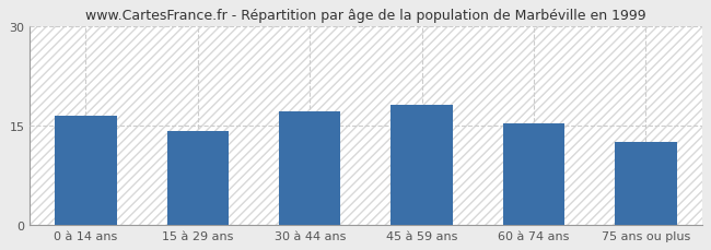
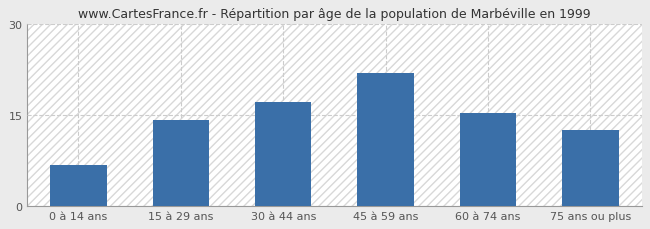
0 à 14 ans: 16.5 -> 6.8
45 à 59 ans: 18.2 -> 22.0
